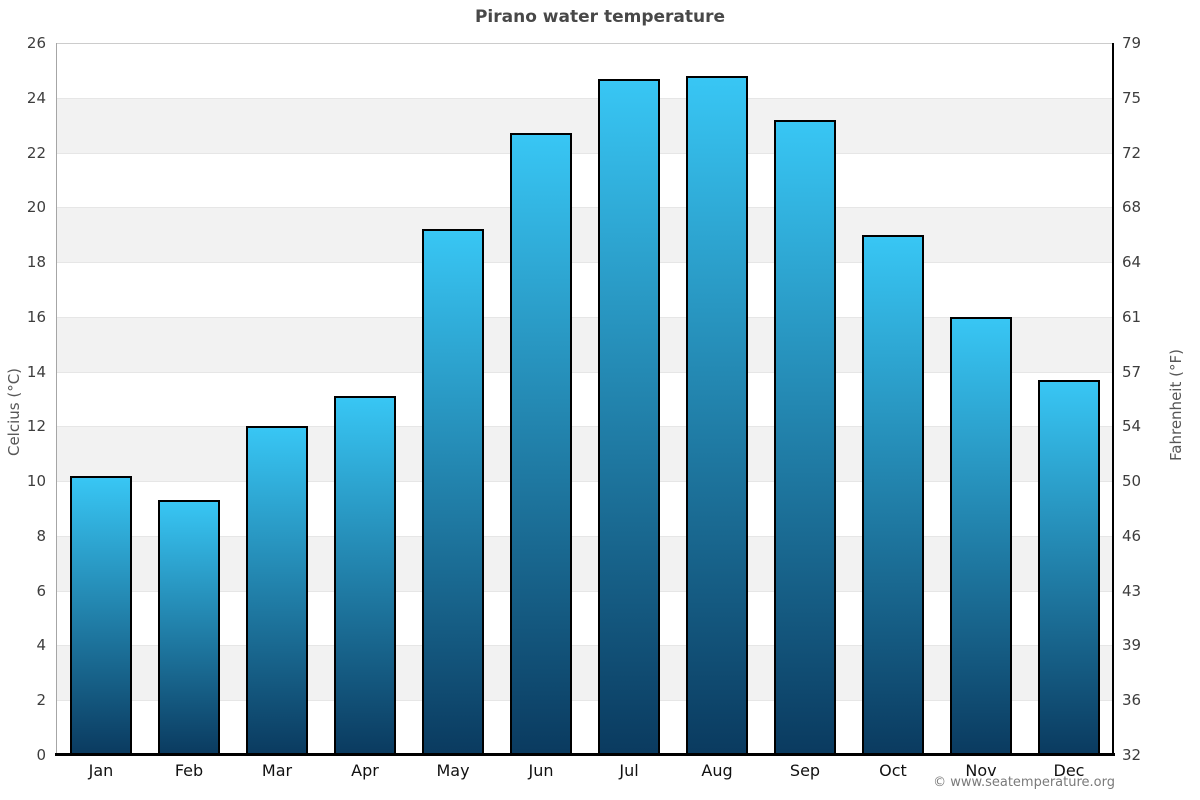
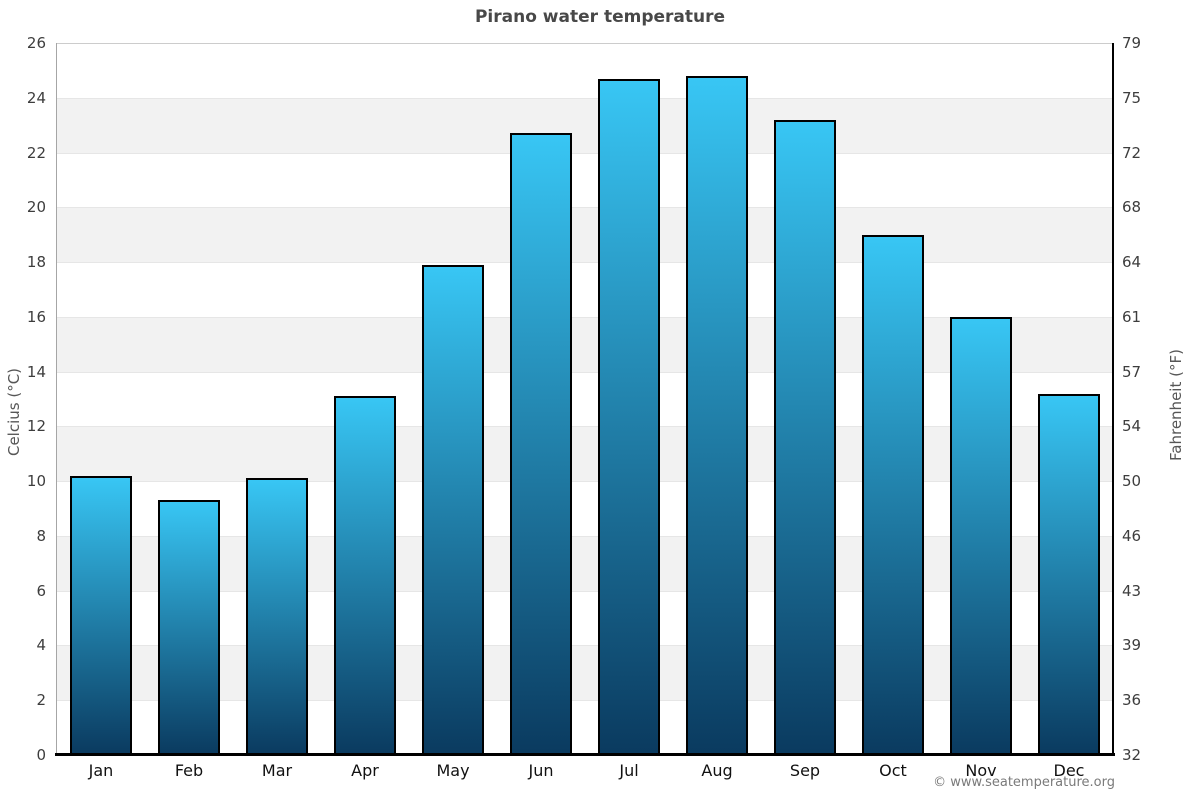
Mar: 12.0 -> 10.1
May: 19.2 -> 17.9
Dec: 13.7 -> 13.2
